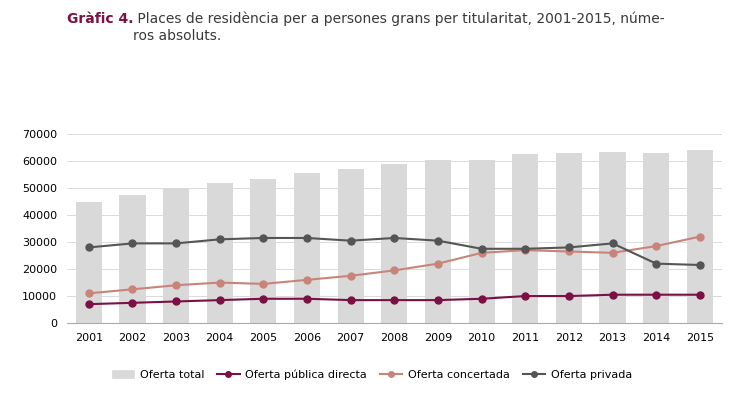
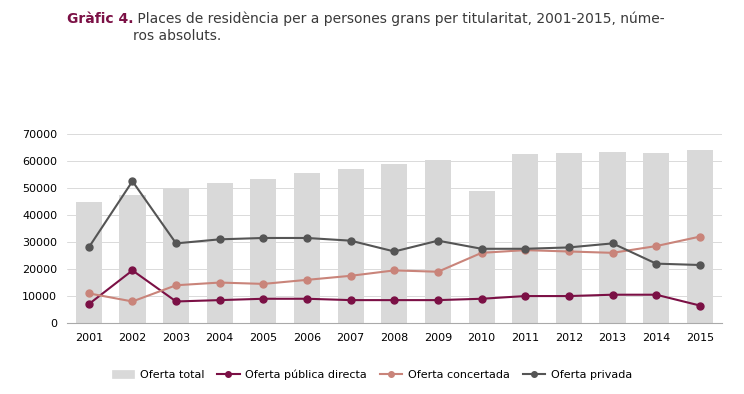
Oferta pública directa/2002: 7500 -> 19500
Oferta concertada/2002: 12500 -> 8000
Oferta privada/2002: 29500 -> 52500
Oferta privada/2008: 31500 -> 26500
Oferta concertada/2009: 22000 -> 19000
Oferta total/2010: 60500 -> 49000
Oferta pública directa/2015: 10500 -> 6500
